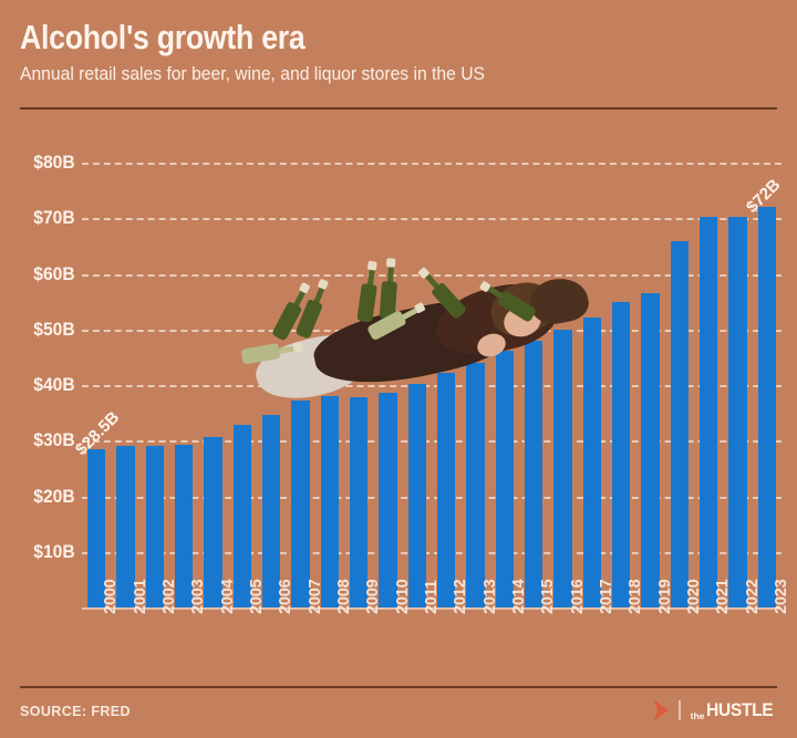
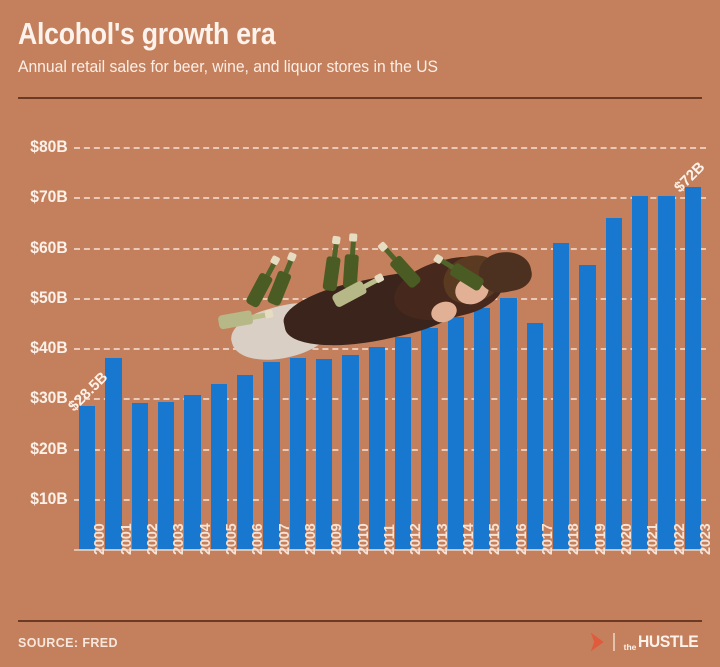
2001: $29B -> $38B
2017: $52B -> $45B
2018: $55B -> $61B
